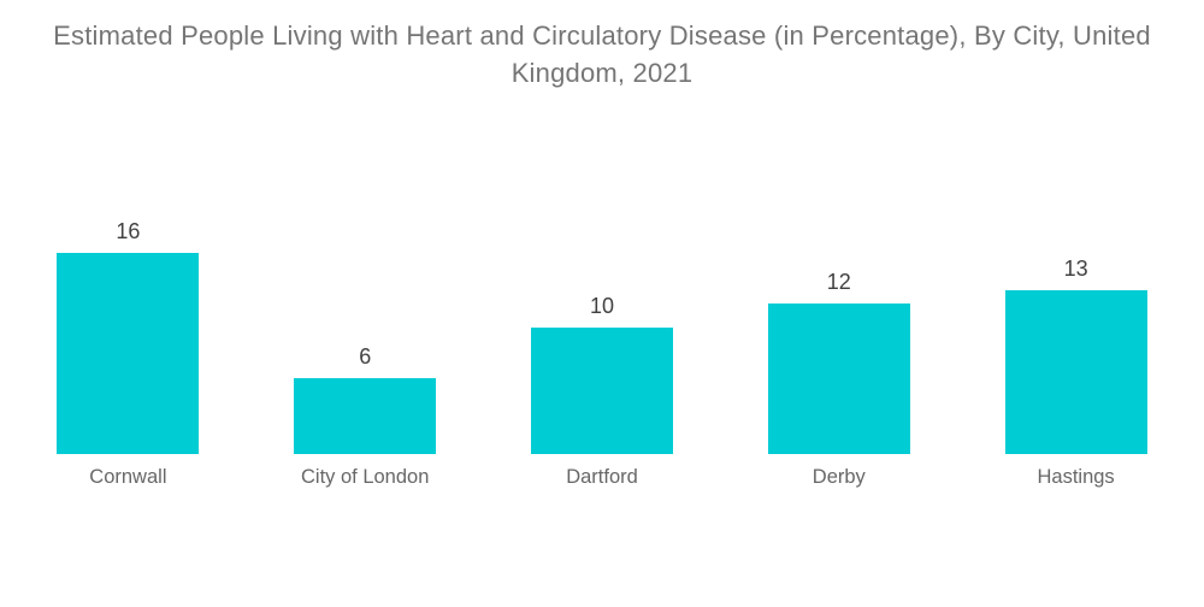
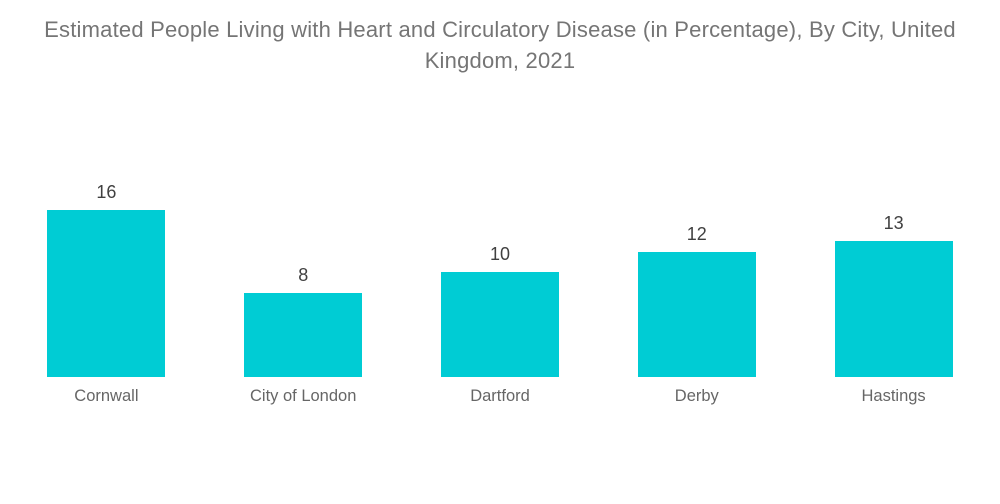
City of London: 6 -> 8
